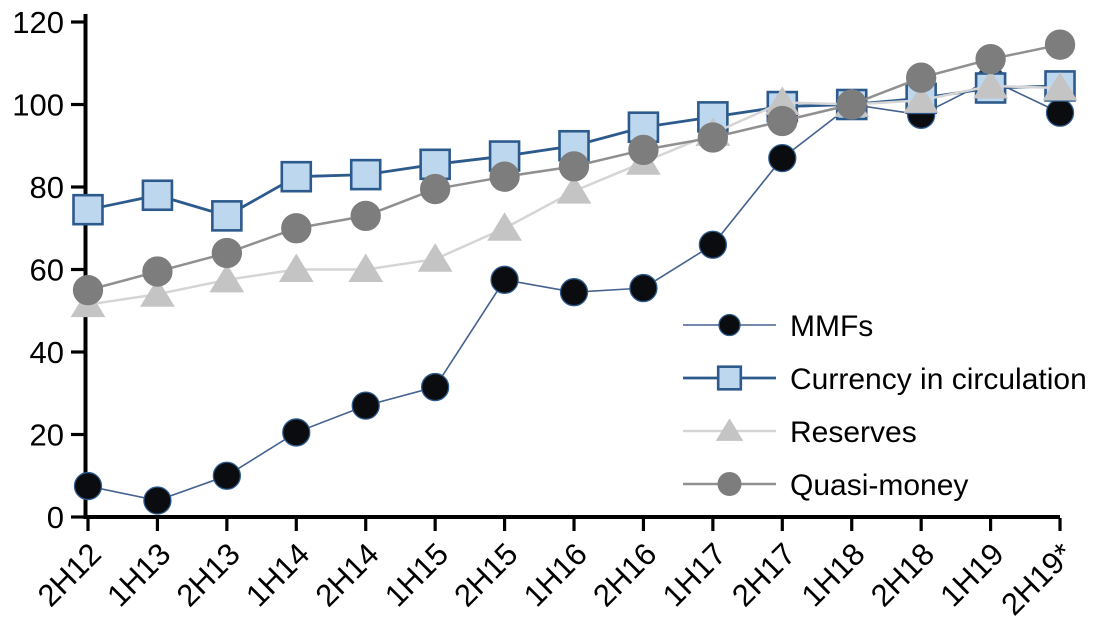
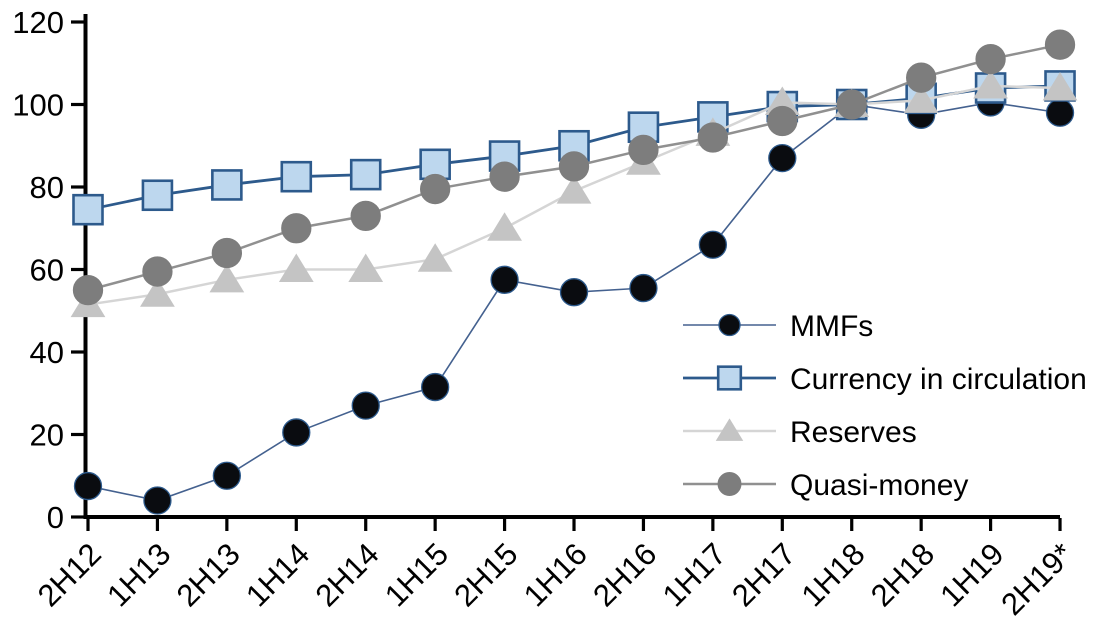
Currency in circulation/2H13: 73 -> 80
MMFs/1H19: 106 -> 100
